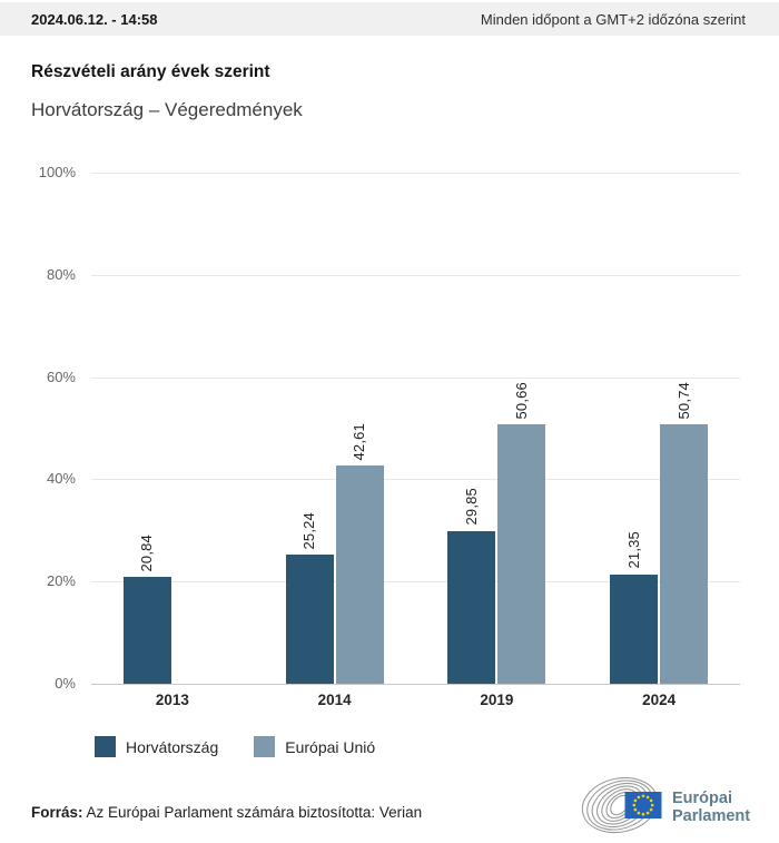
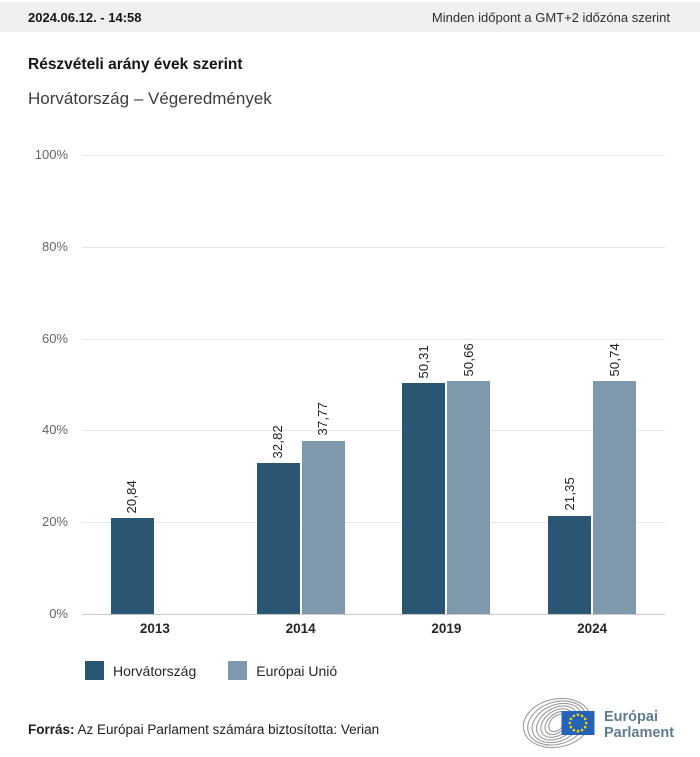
Horvátország/2014: 25,24 -> 32,82
Európai Unió/2014: 42,61 -> 37,77
Horvátország/2019: 29,85 -> 50,31
